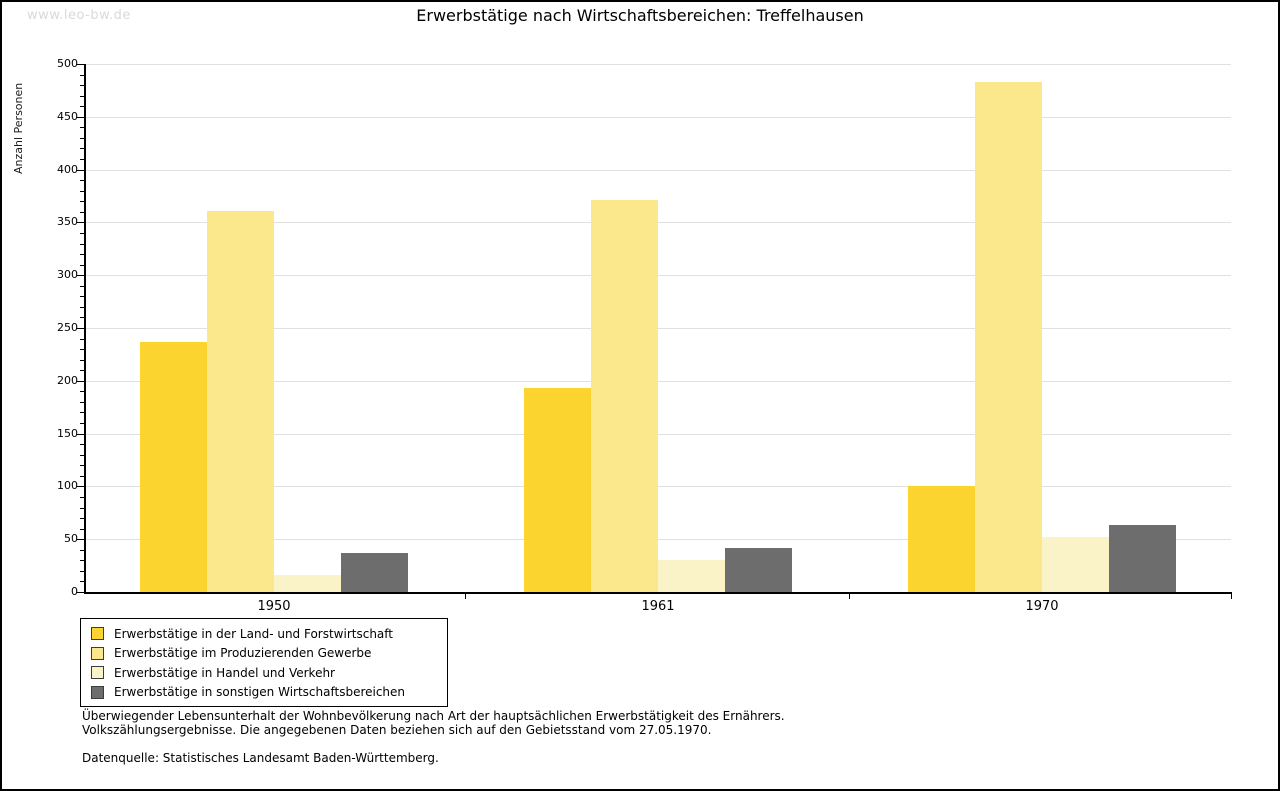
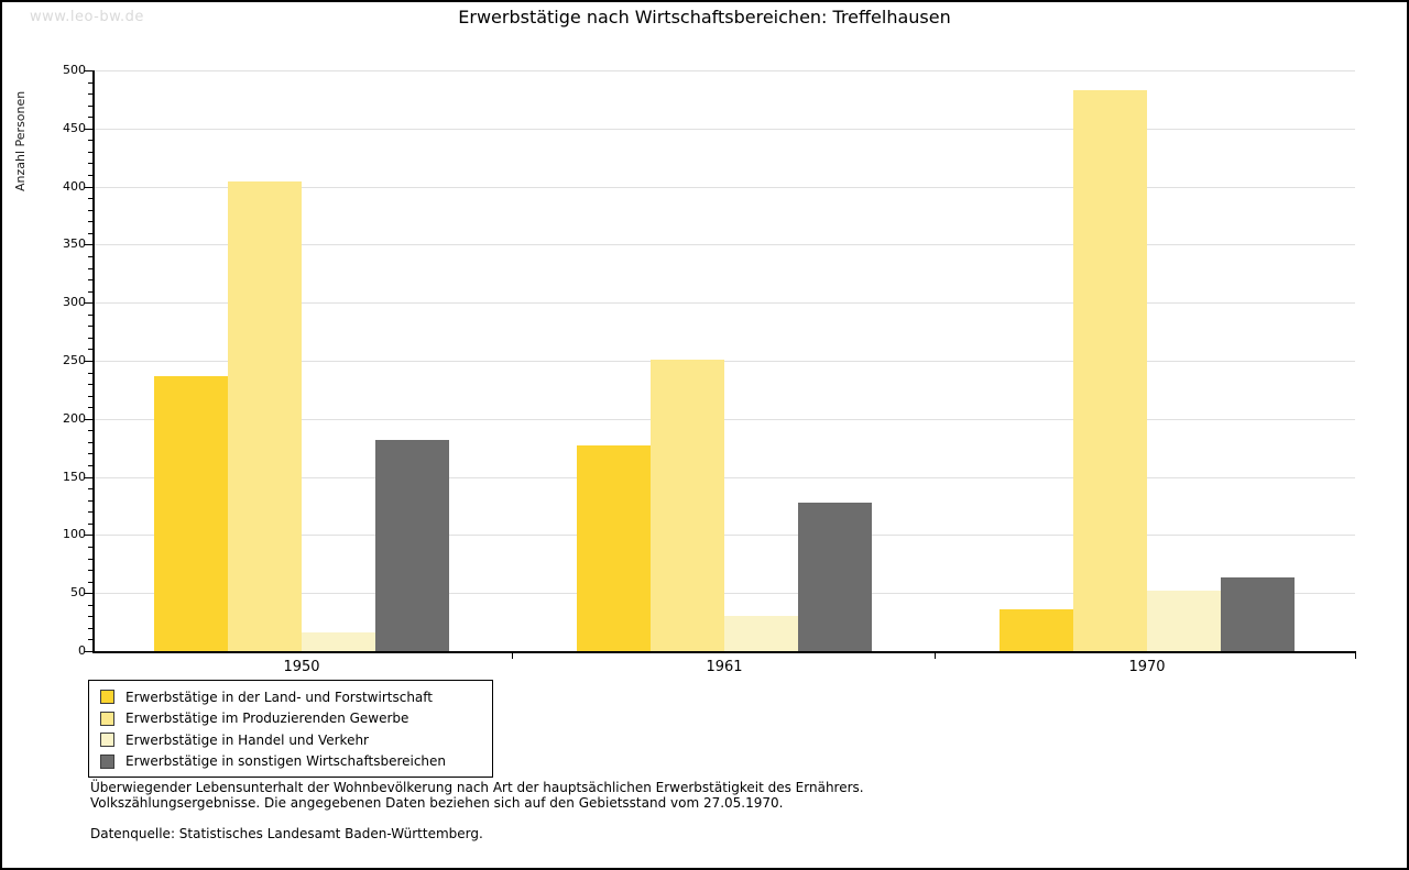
Erwerbstätige im Produzierenden Gewerbe/1950: 361 -> 404
Erwerbstätige in sonstigen Wirtschaftsbereichen/1950: 37 -> 182
Erwerbstätige in der Land- und Forstwirtschaft/1961: 193 -> 177
Erwerbstätige im Produzierenden Gewerbe/1961: 371 -> 251
Erwerbstätige in sonstigen Wirtschaftsbereichen/1961: 42 -> 128
Erwerbstätige in der Land- und Forstwirtschaft/1970: 100 -> 36
